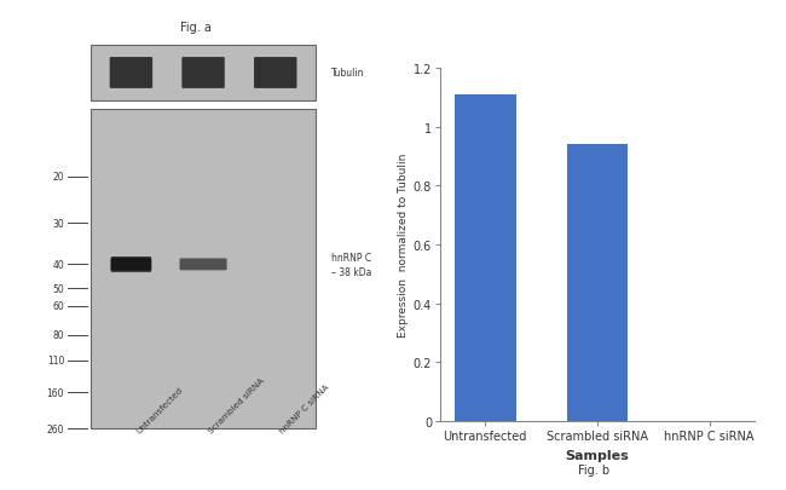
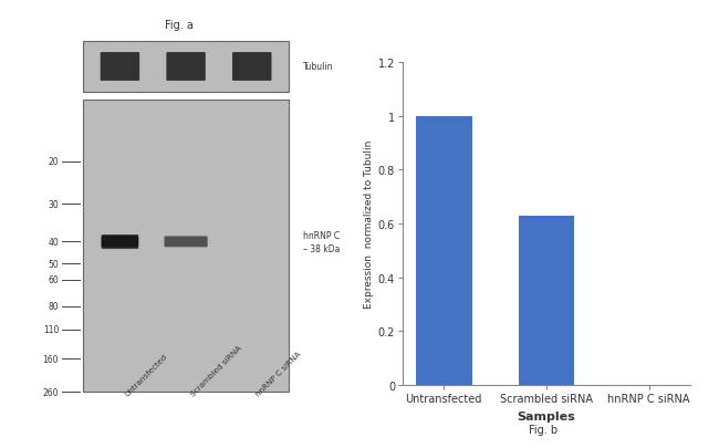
Untransfected: 1.11 -> 1.00
Scrambled siRNA: 0.94 -> 0.63
